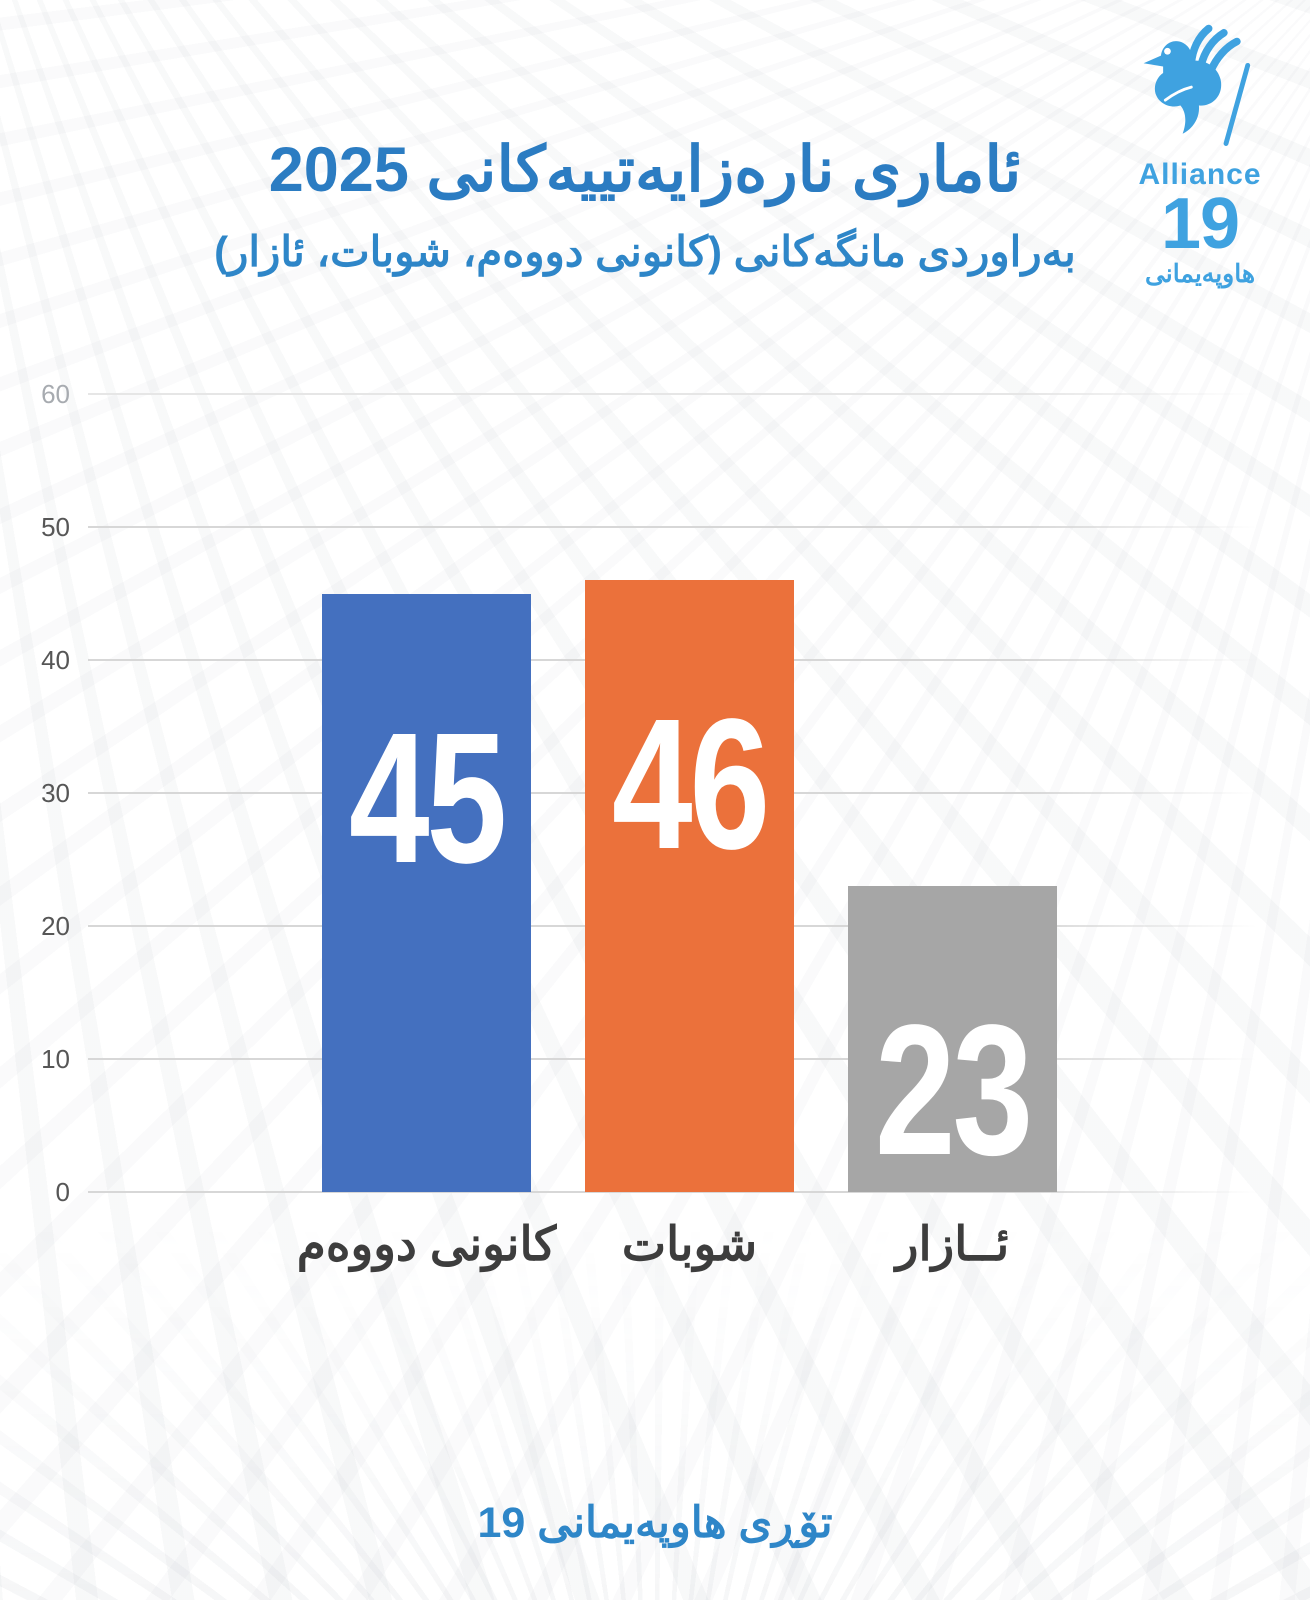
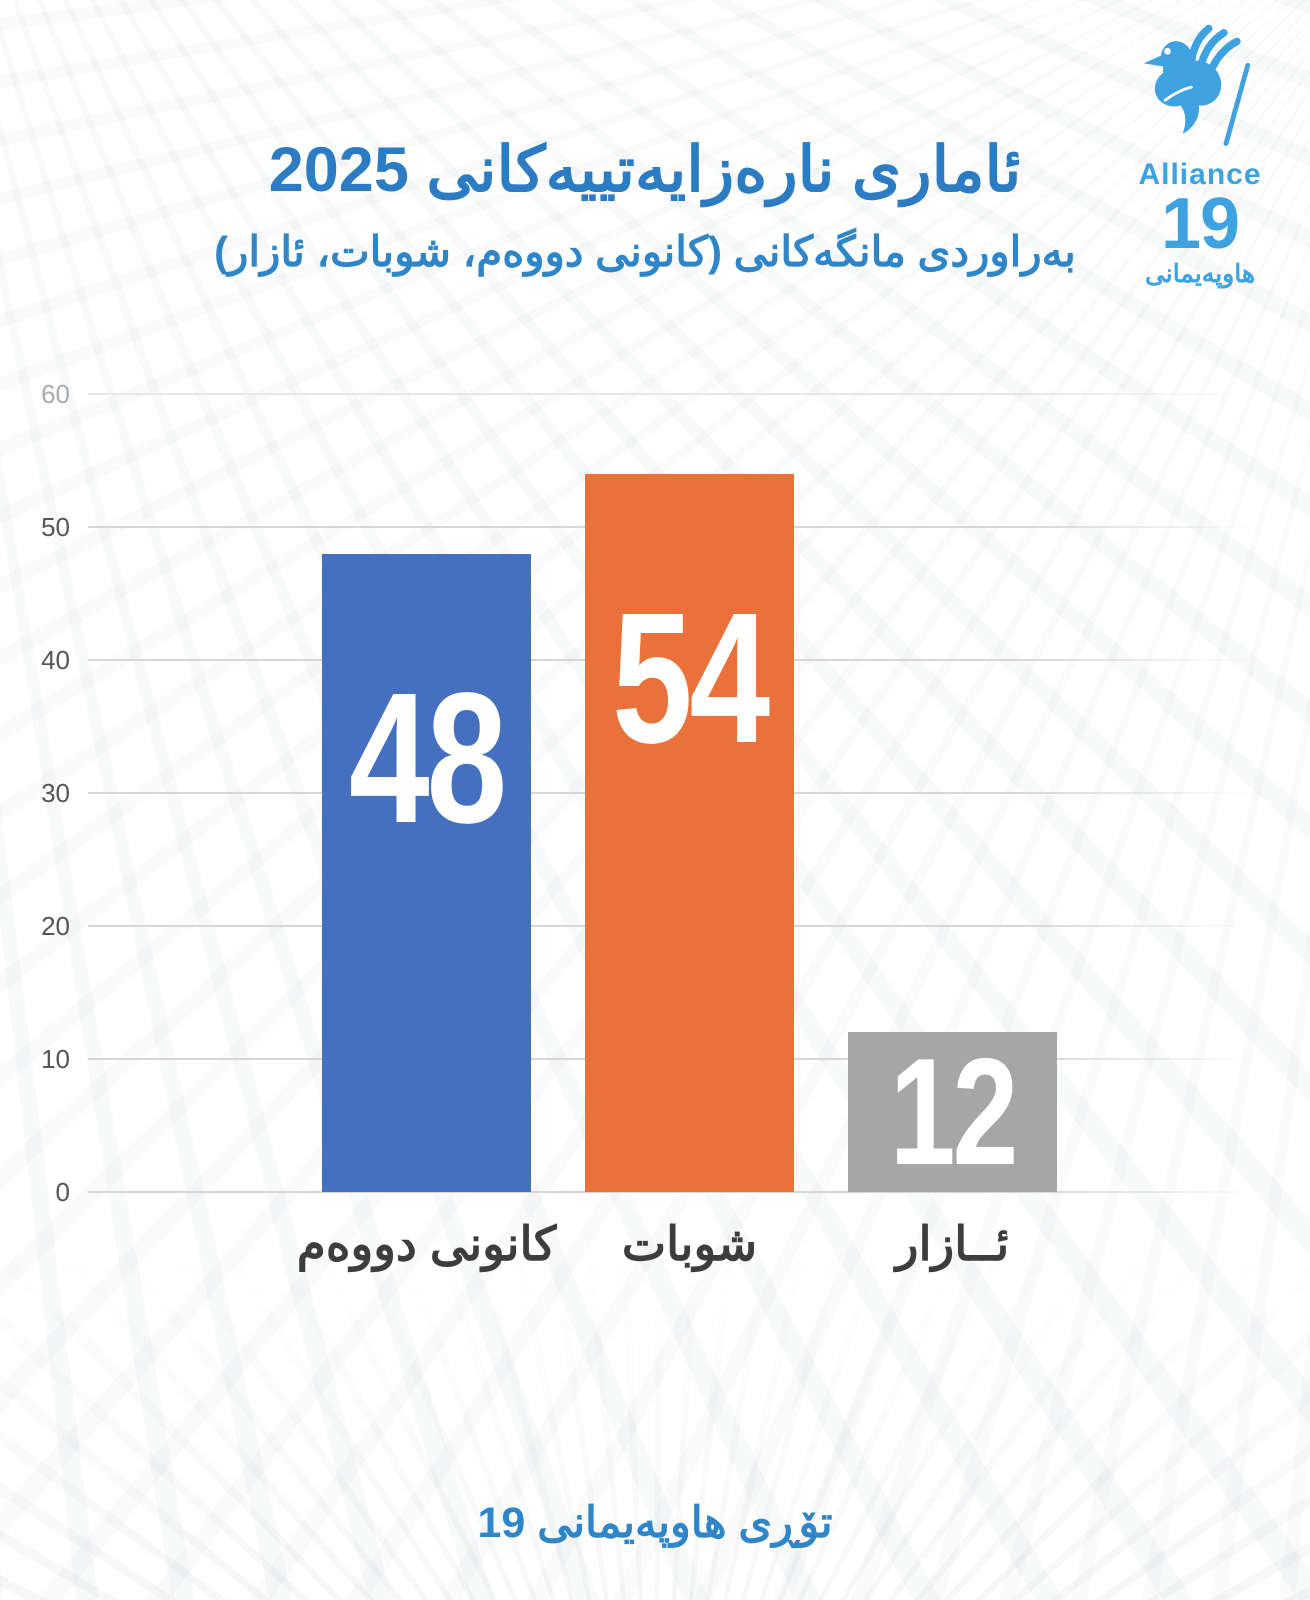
کانونی دووەم: 45 -> 48
شوبات: 46 -> 54
ئــازار: 23 -> 12
